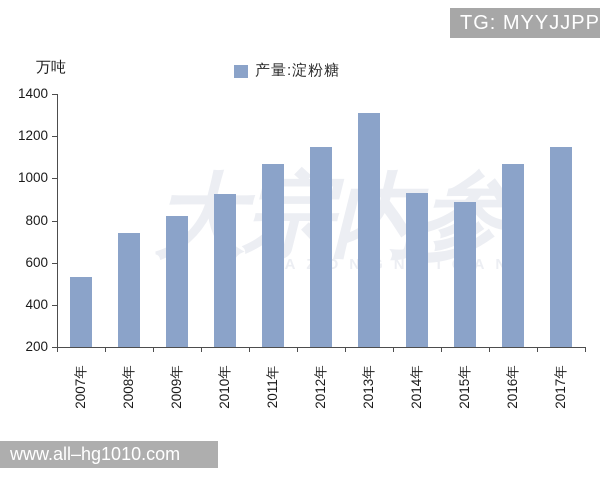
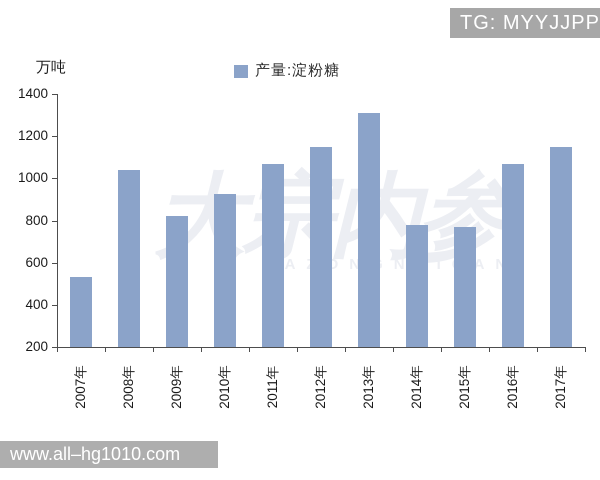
2008年: 740 -> 1040
2014年: 930 -> 780
2015年: 890 -> 770
